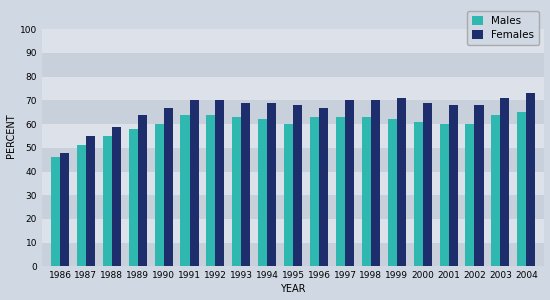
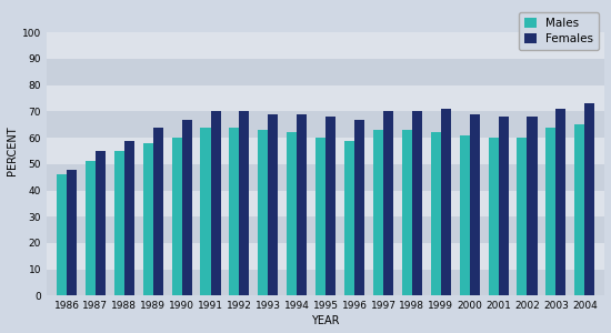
Males/1996: 63 -> 59
